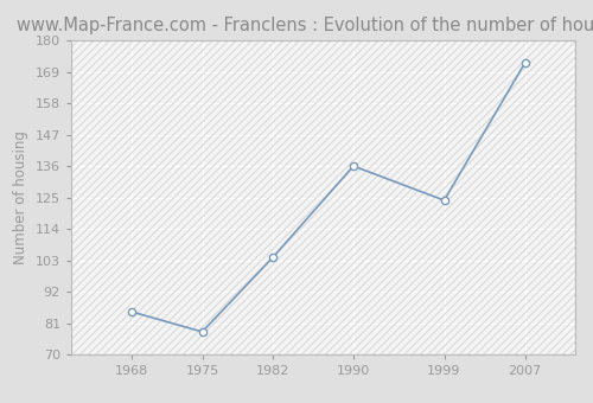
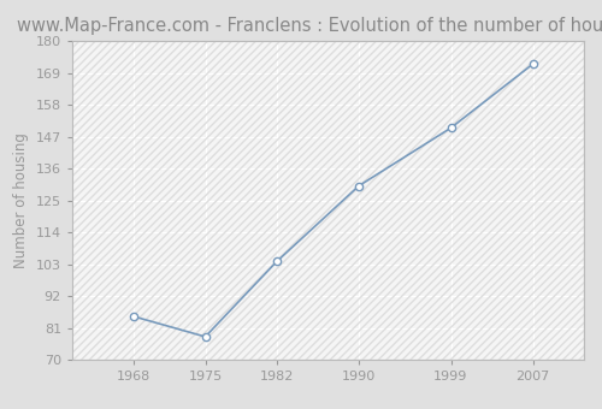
1990: 136 -> 130
1999: 124 -> 150
